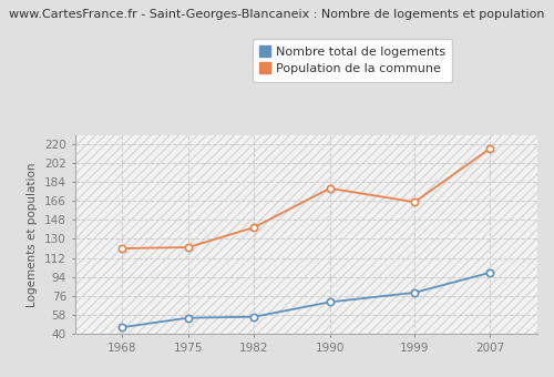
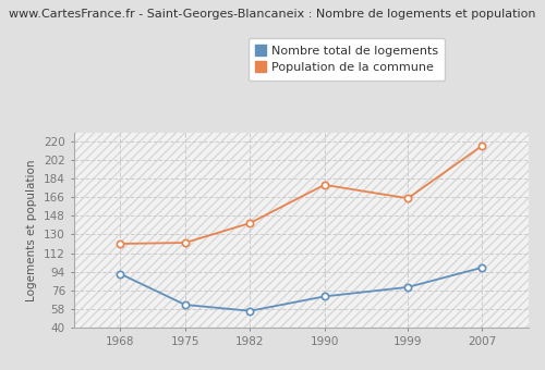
Nombre total de logements/1968: 46 -> 92
Nombre total de logements/1975: 55 -> 62
